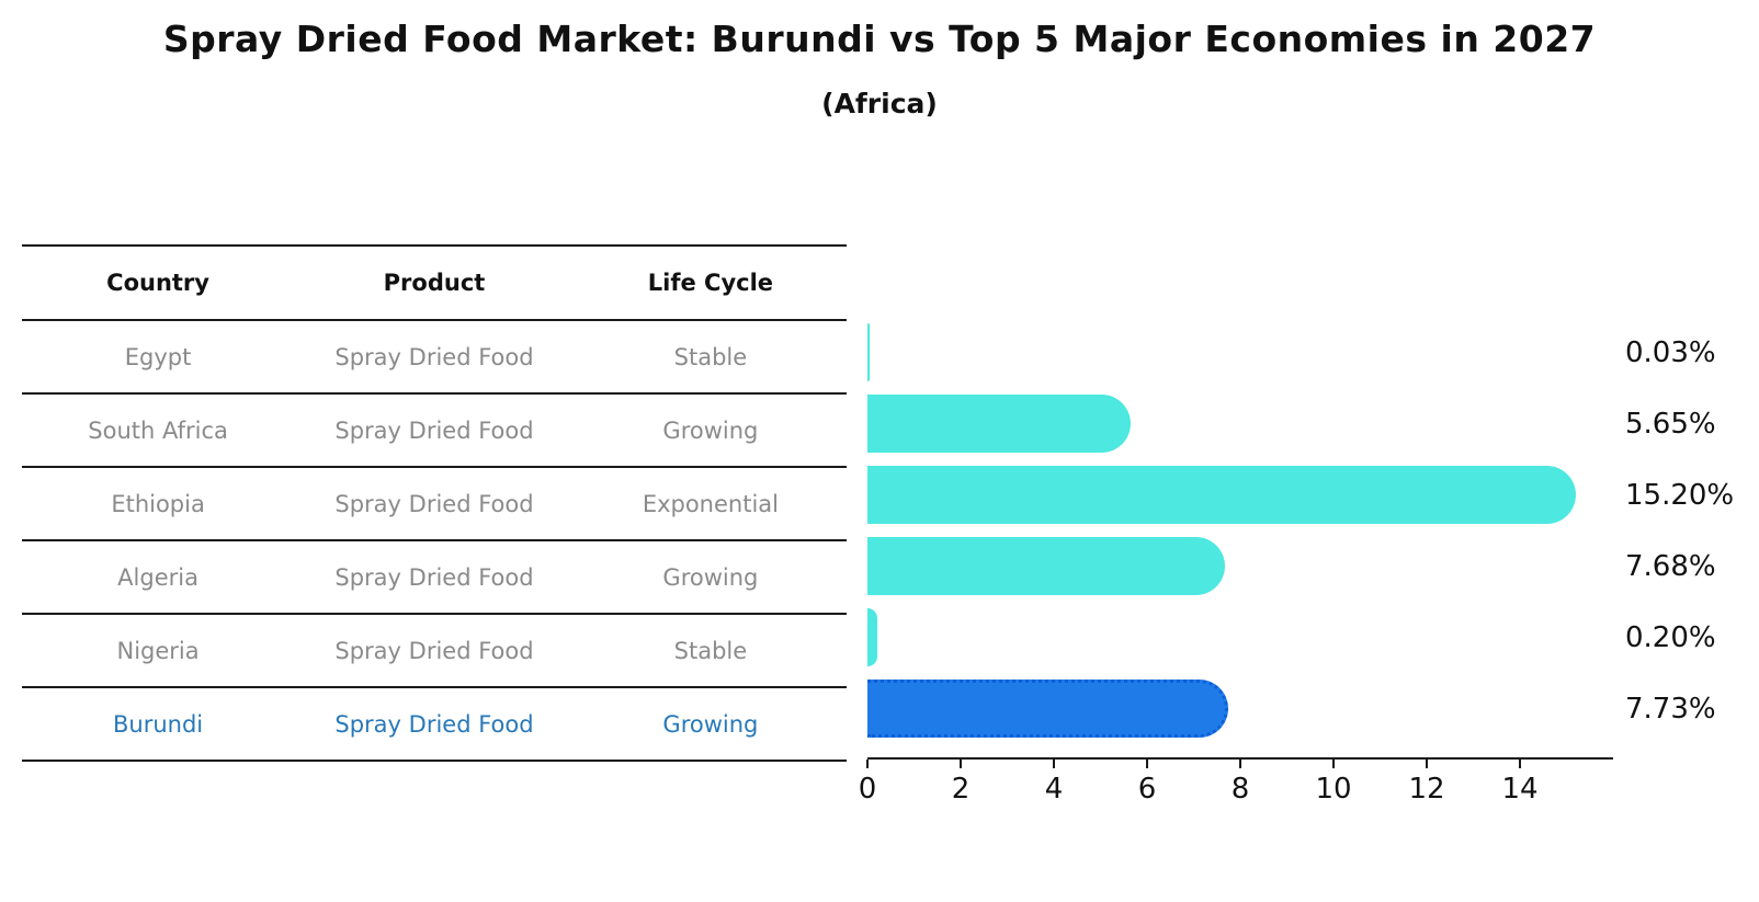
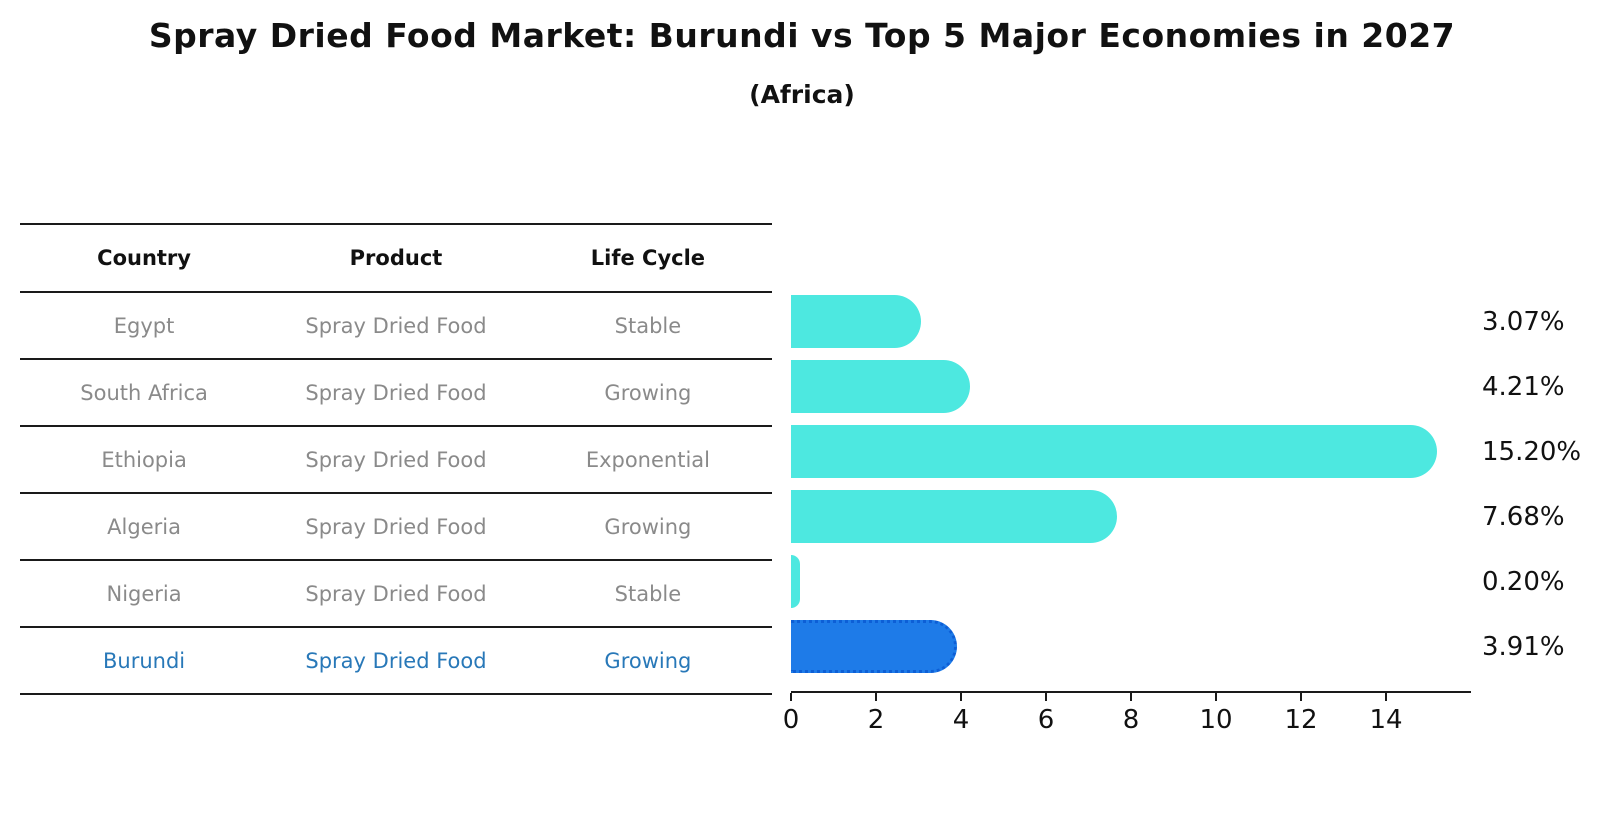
Egypt: 0.03% -> 3.07%
South Africa: 5.65% -> 4.21%
Burundi: 7.73% -> 3.91%
